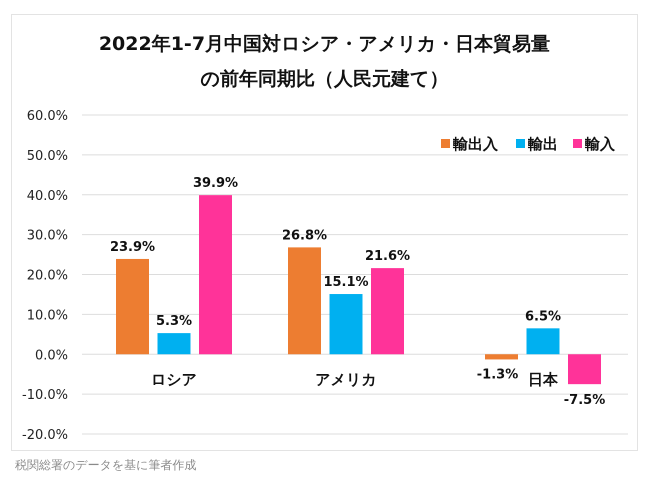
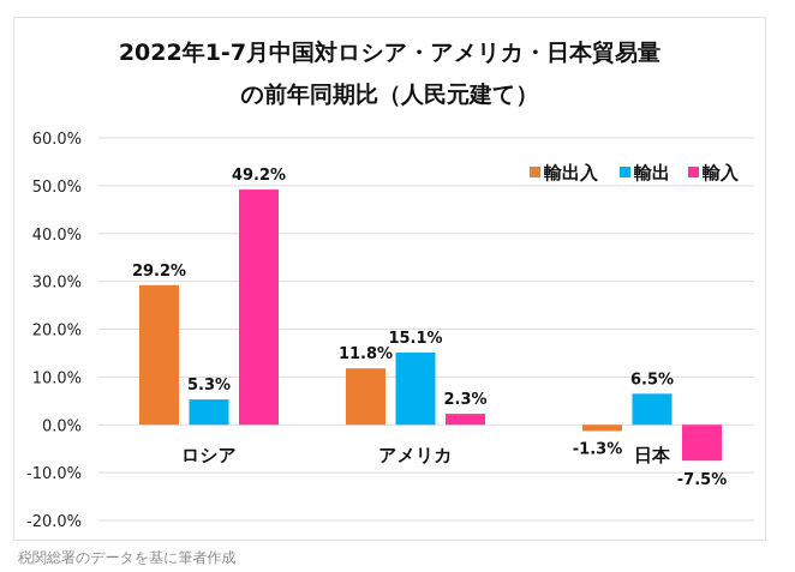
輸出入/ロシア: 23.9% -> 29.2%
輸入/ロシア: 39.9% -> 49.2%
輸出入/アメリカ: 26.8% -> 11.8%
輸入/アメリカ: 21.6% -> 2.3%
